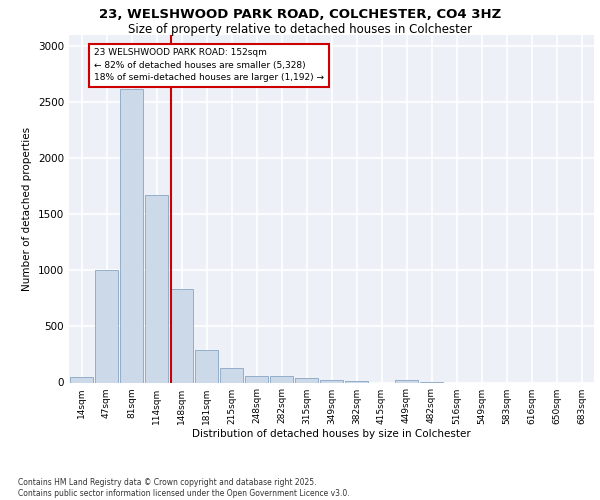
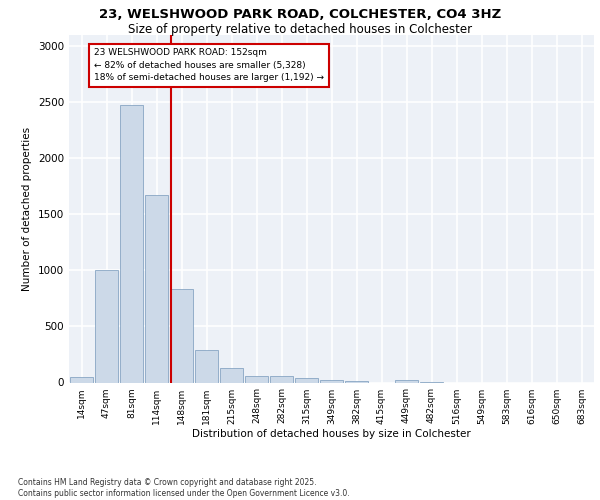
81sqm: 2620 -> 2480
